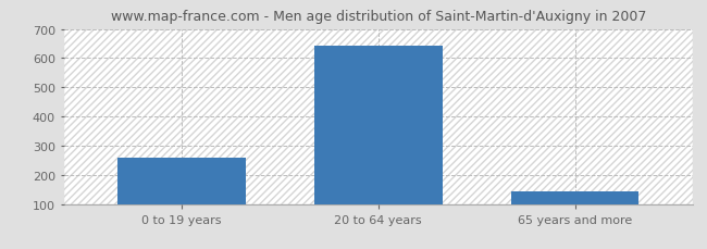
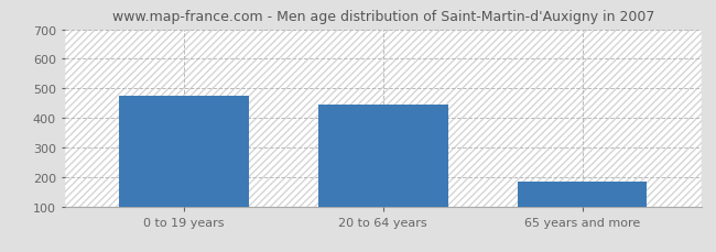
0 to 19 years: 257 -> 475
20 to 64 years: 644 -> 445
65 years and more: 144 -> 185
